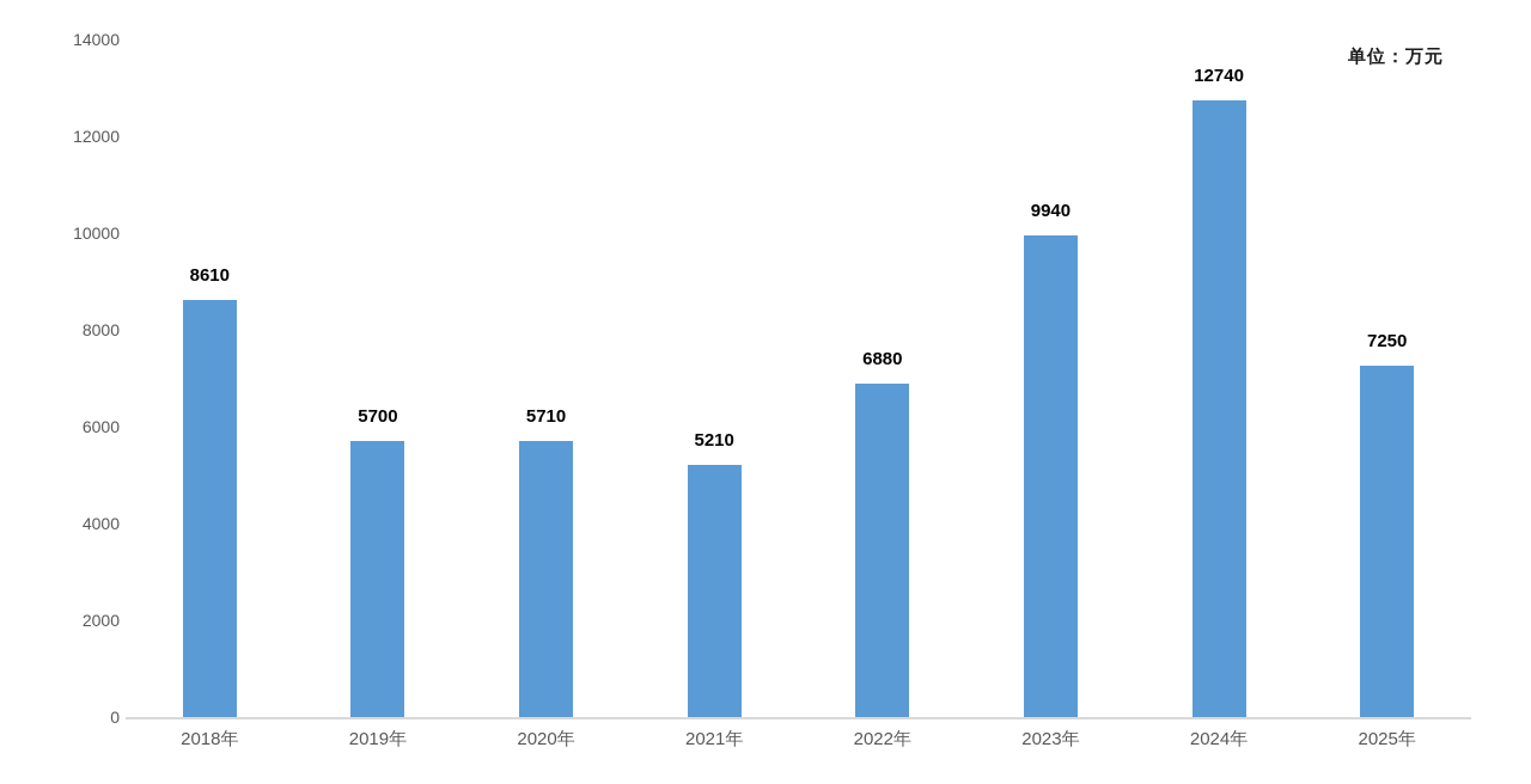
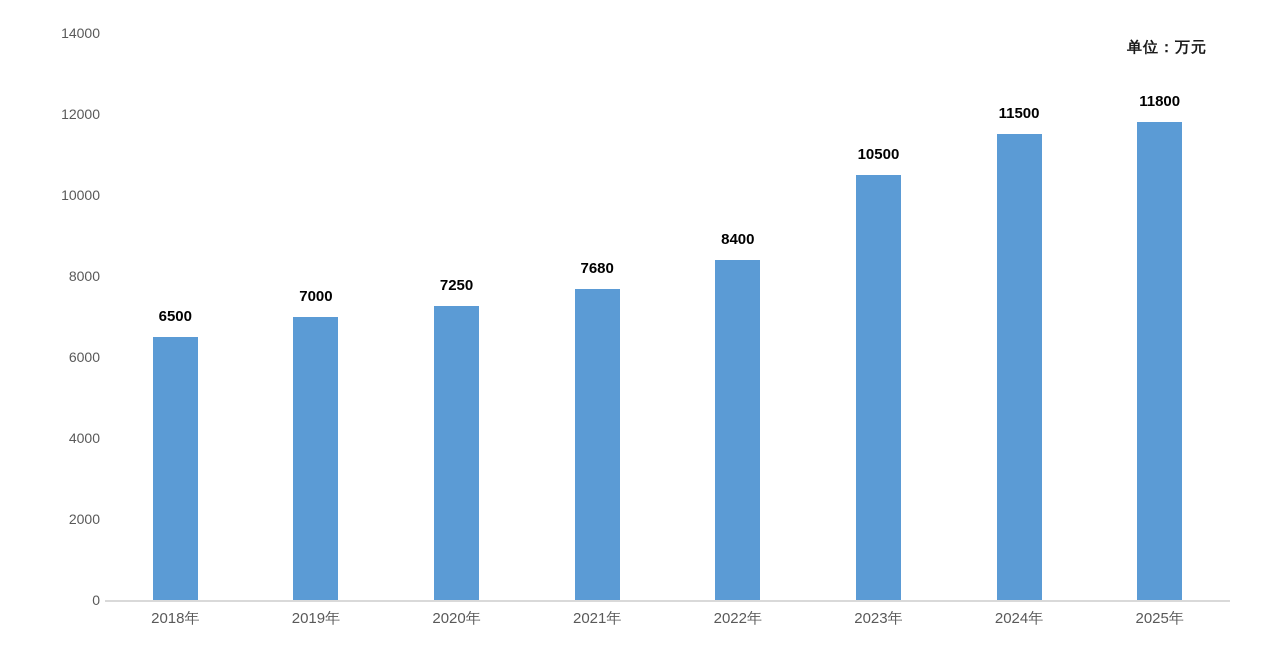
2018年: 8610 -> 6500
2019年: 5700 -> 7000
2020年: 5710 -> 7250
2021年: 5210 -> 7680
2022年: 6880 -> 8400
2023年: 9940 -> 10500
2024年: 12740 -> 11500
2025年: 7250 -> 11800
